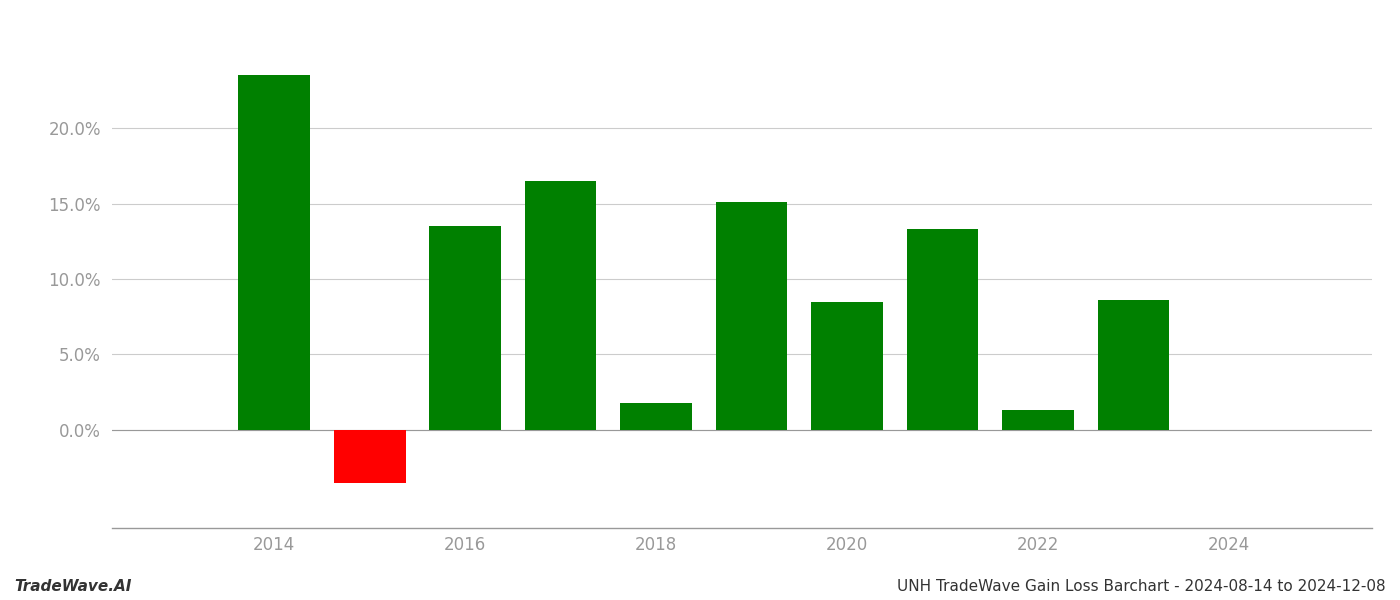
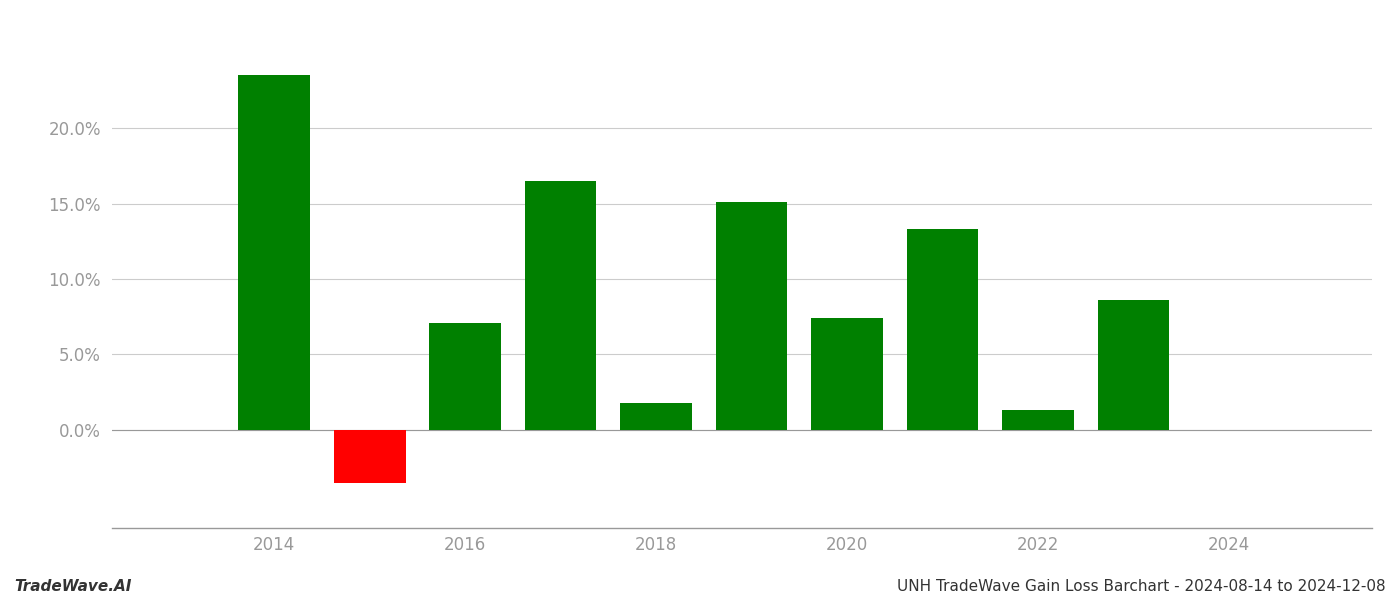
2016: 13.5% -> 7.1%
2020: 8.5% -> 7.4%
